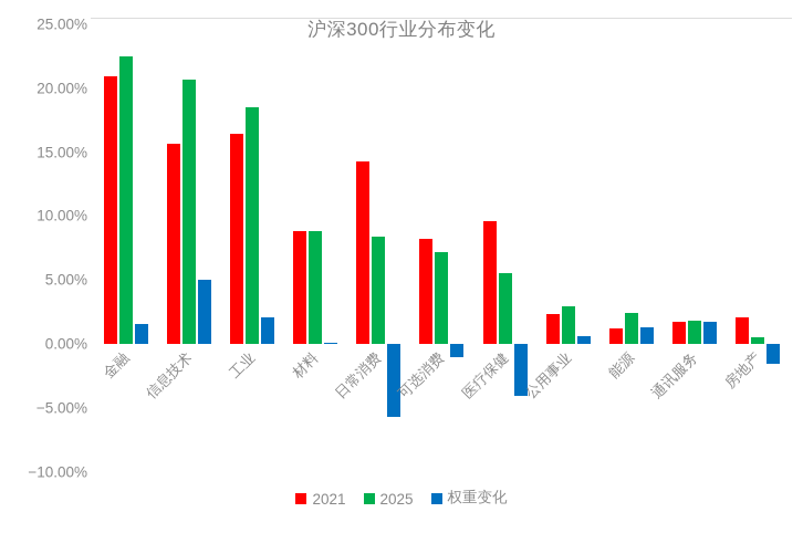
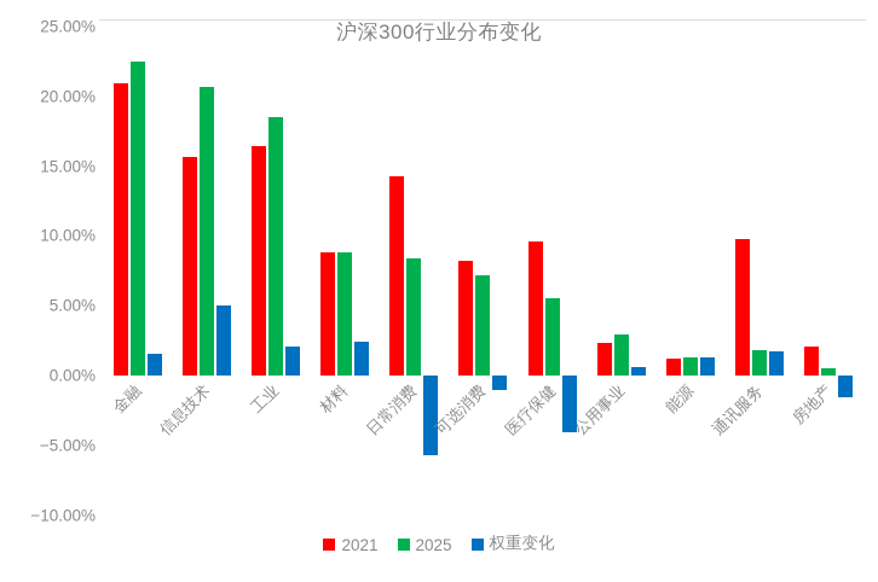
权重变化/材料: 0.1% -> 2.4%
2025/能源: 2.4% -> 1.3%
2021/通讯服务: 1.7% -> 9.8%
